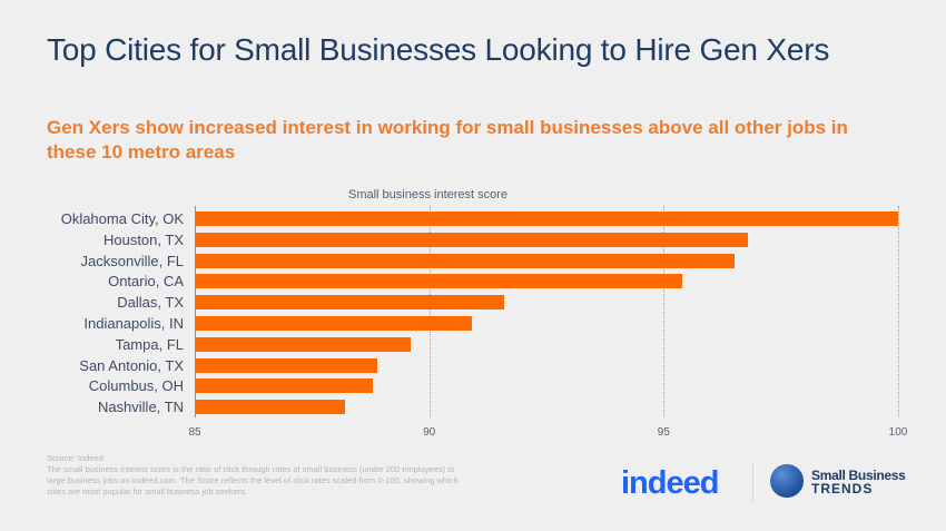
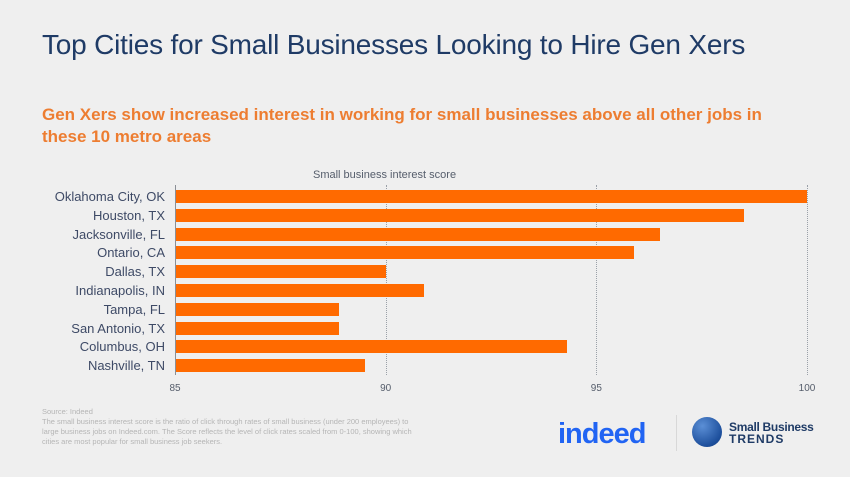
Houston, TX: 96.8 -> 98.5
Ontario, CA: 95.4 -> 95.9
Dallas, TX: 91.6 -> 90.0
Tampa, FL: 89.6 -> 88.9
Columbus, OH: 88.8 -> 94.3
Nashville, TN: 88.2 -> 89.5
